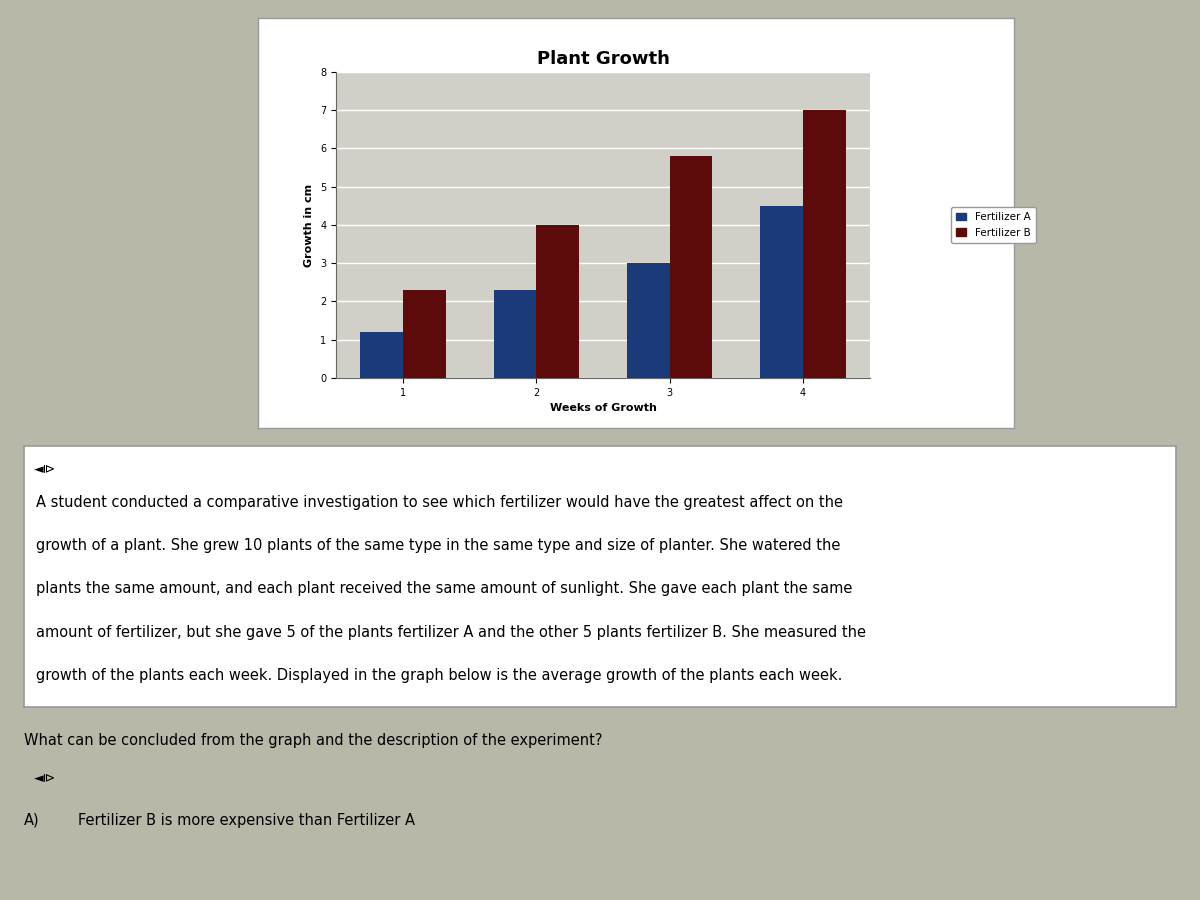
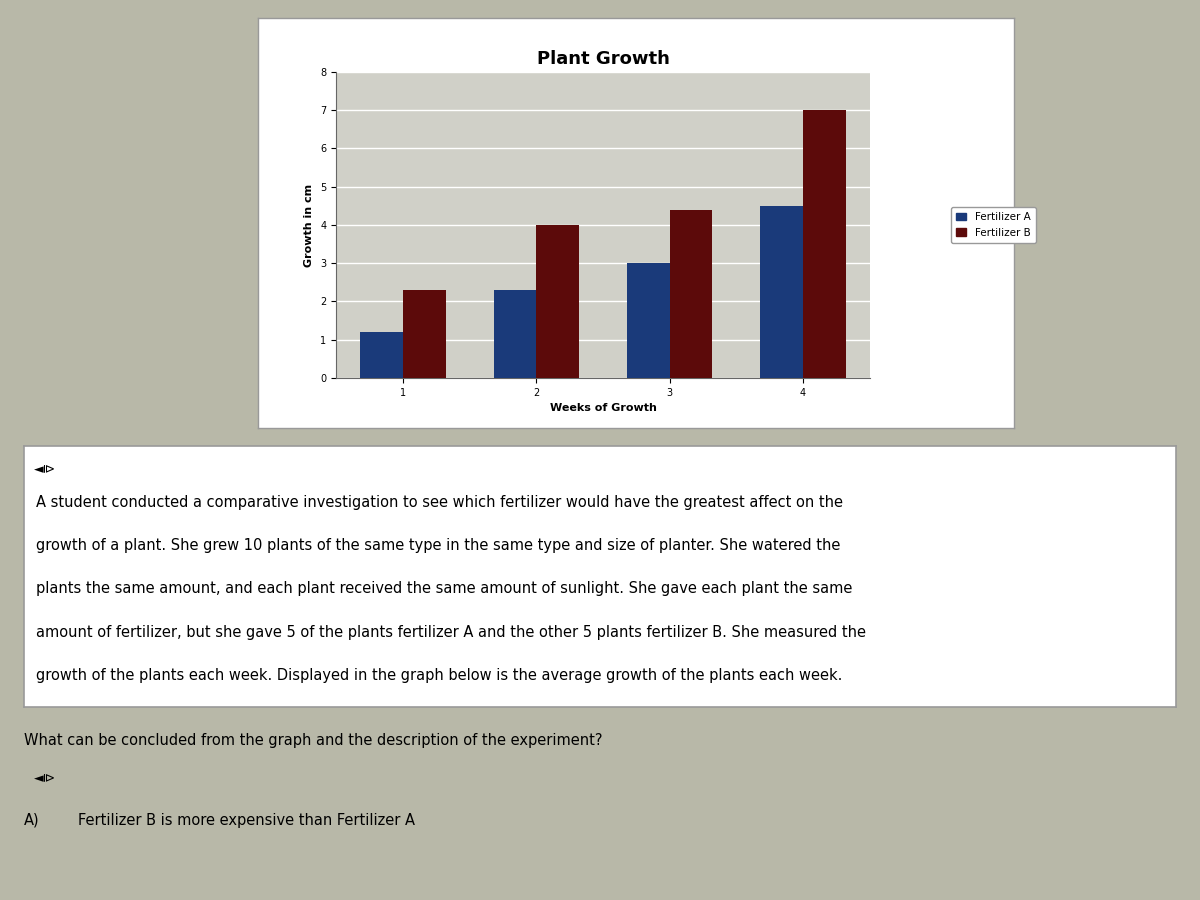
Fertilizer B/3: 5.8 -> 4.4
